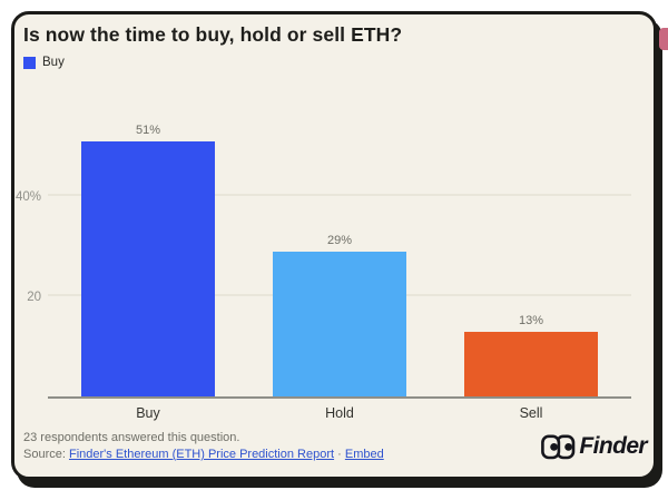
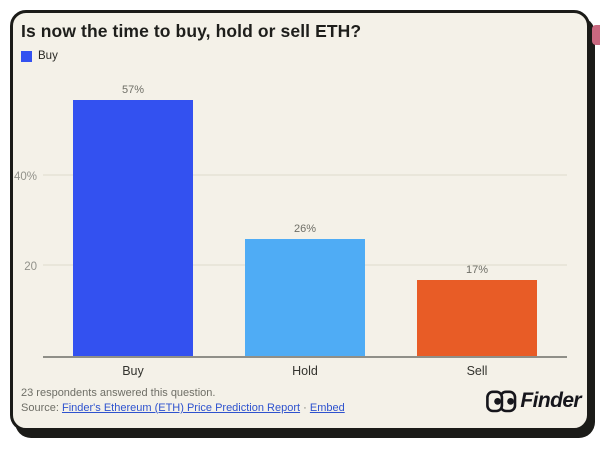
Buy: 51% -> 57%
Hold: 29% -> 26%
Sell: 13% -> 17%
